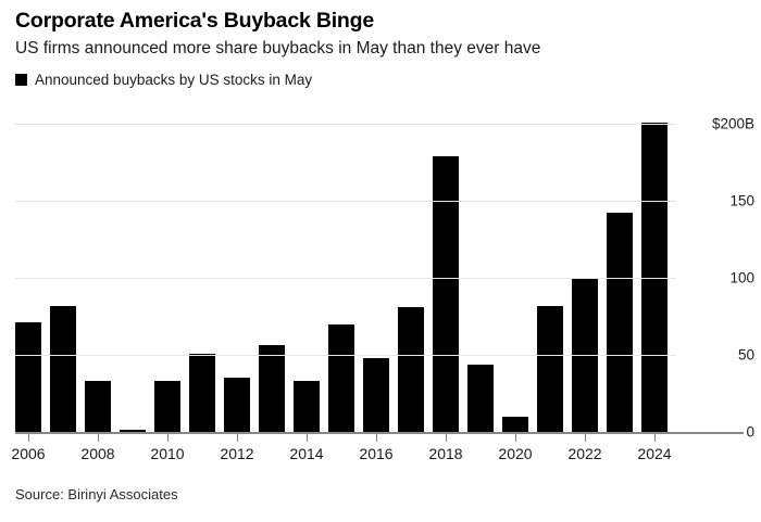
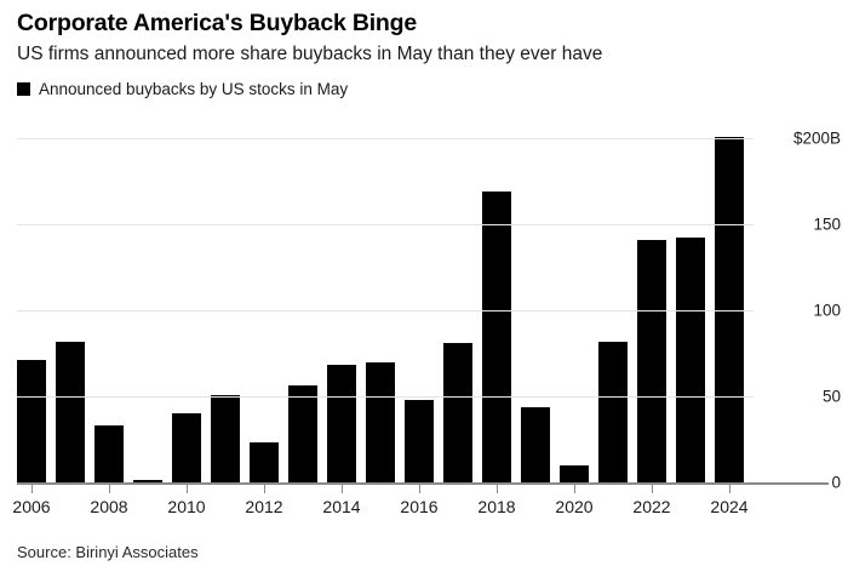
2010: $33B -> $40B
2012: $35B -> $23B
2014: $33B -> $68B
2018: $179B -> $169B
2022: $99B -> $141B
